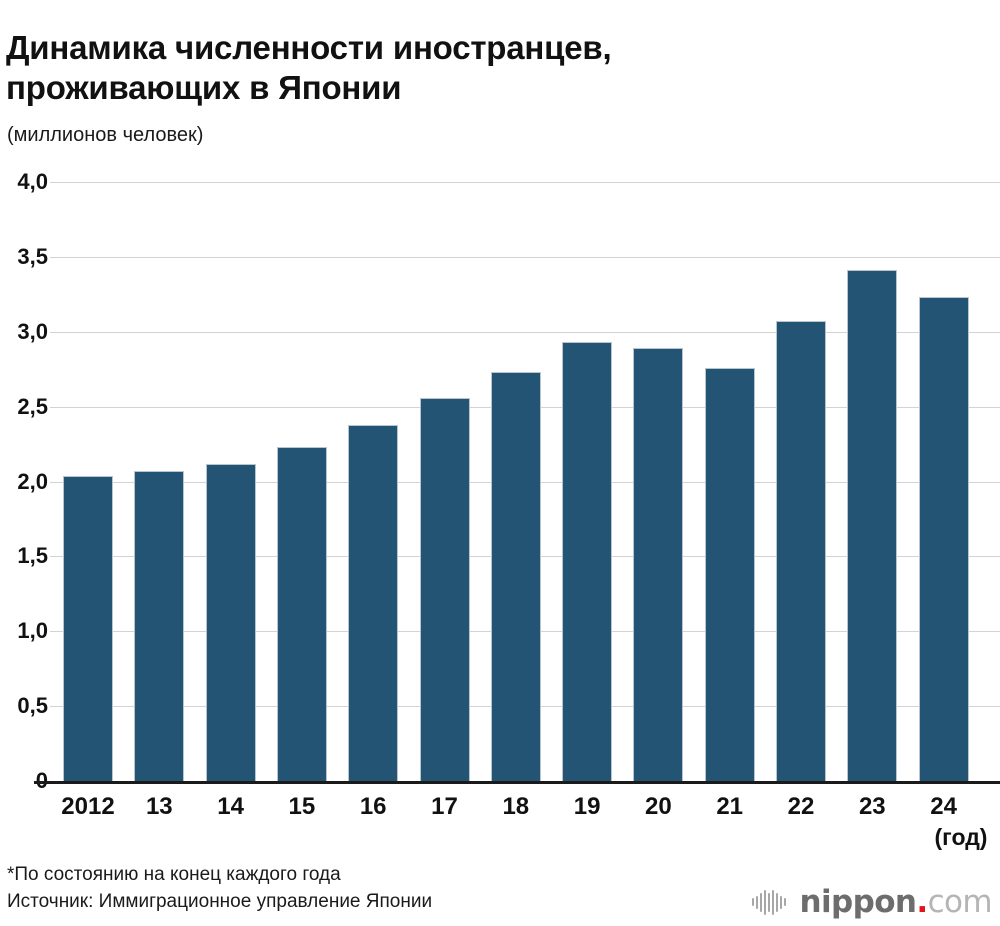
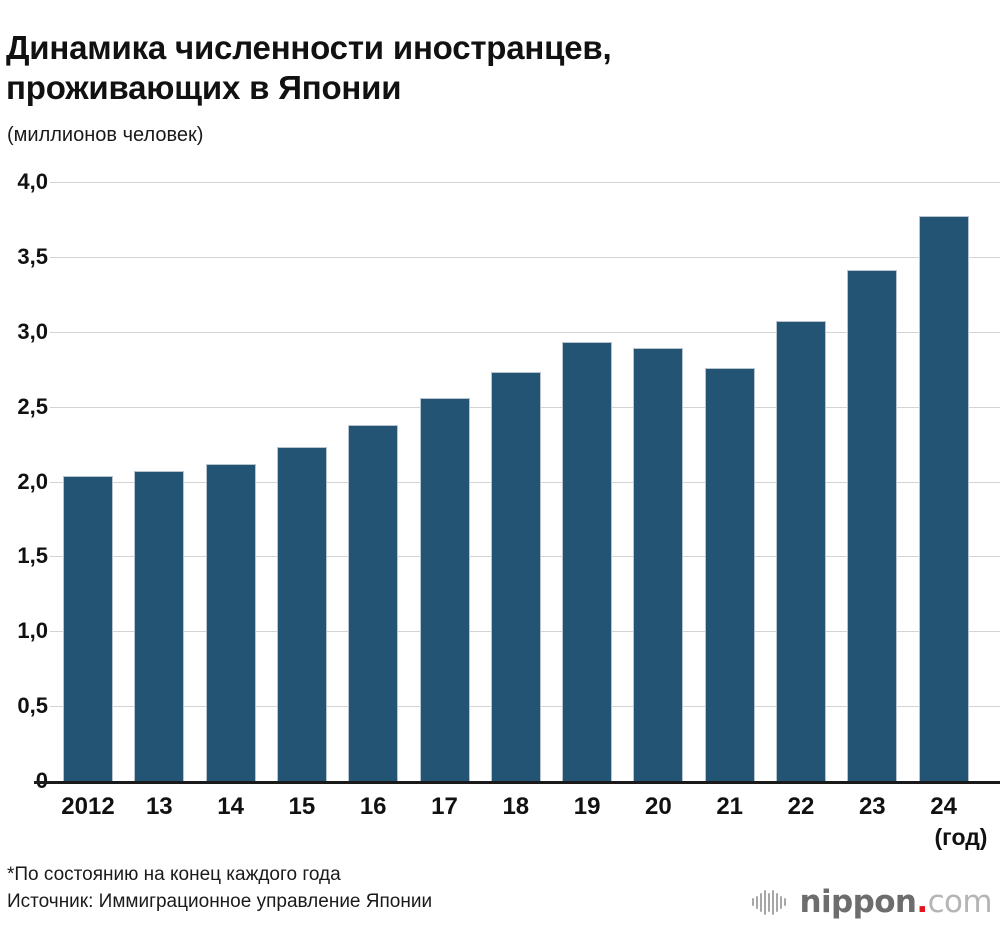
24: 3,23 -> 3,77
